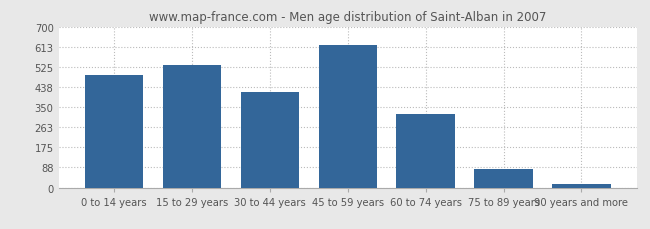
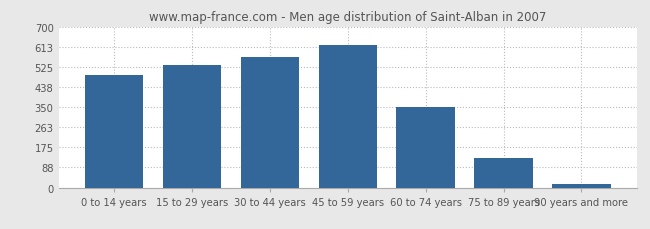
30 to 44 years: 415 -> 567
60 to 74 years: 320 -> 350
75 to 89 years: 80 -> 128
